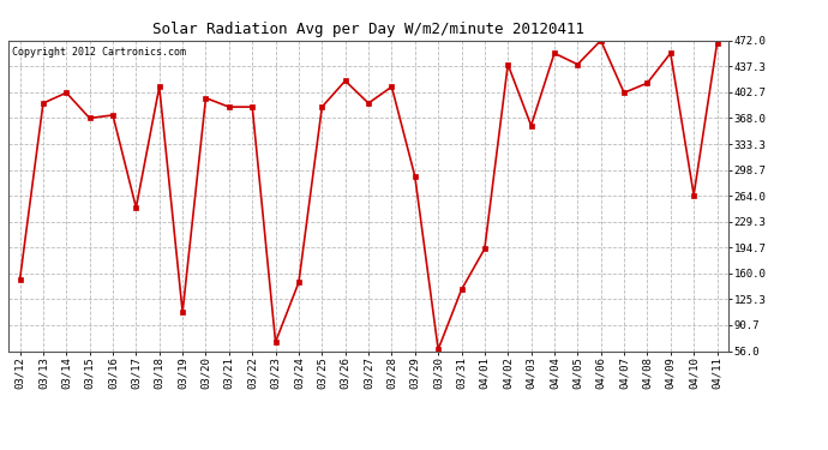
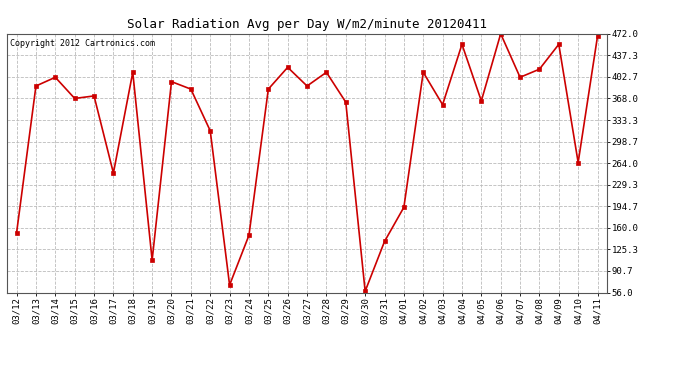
03/22: 383 -> 316
03/29: 290 -> 362
04/02: 440 -> 410
04/05: 440 -> 364
